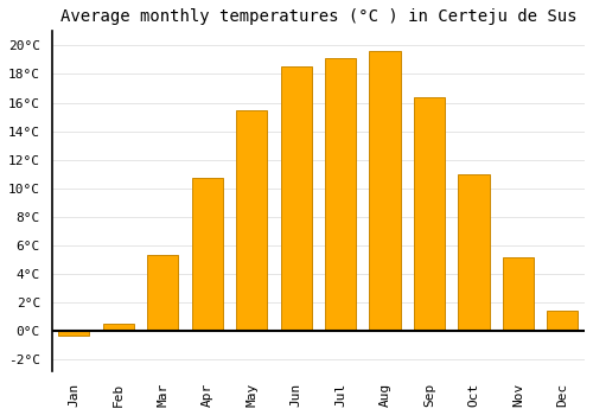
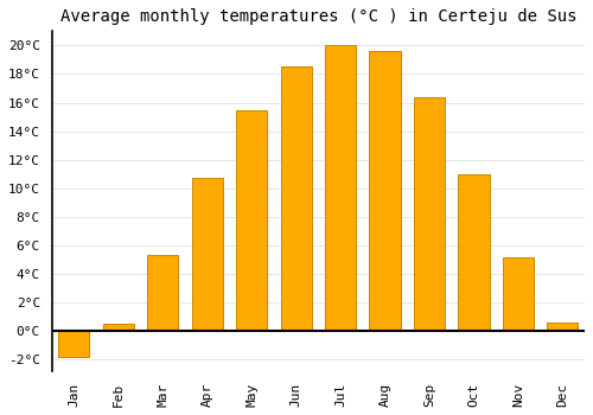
Jan: -0.3°C -> -1.8°C
Jul: 19.1°C -> 20.0°C
Dec: 1.4°C -> 0.6°C
